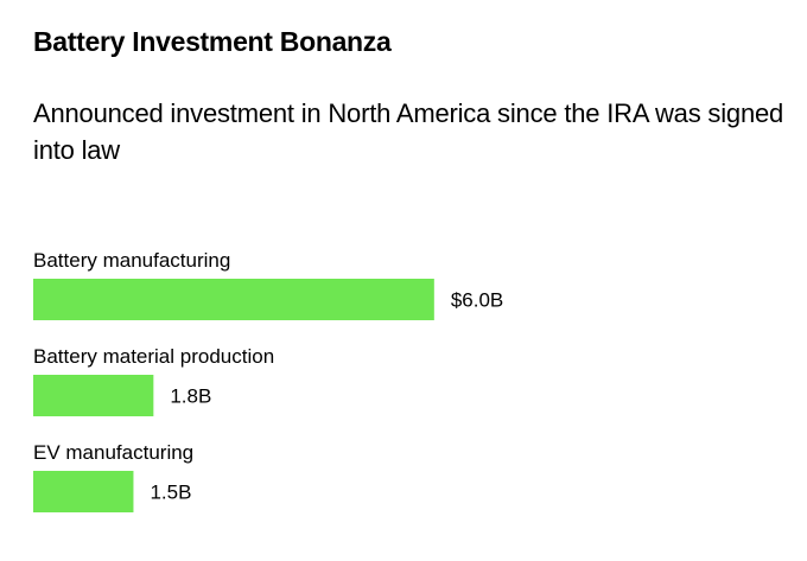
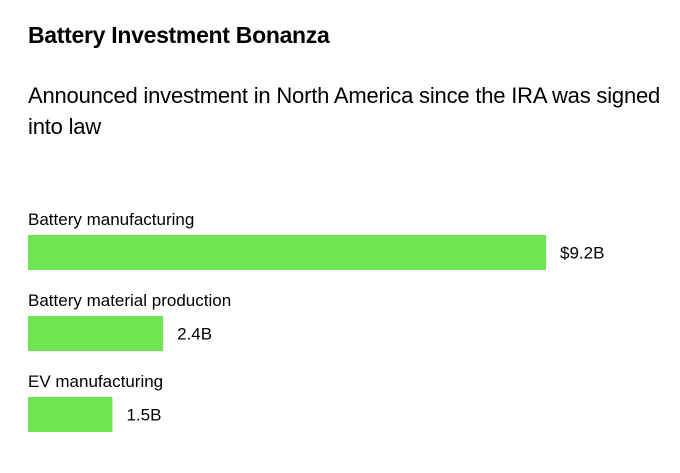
Battery manufacturing: $6.0B -> $9.2B
Battery material production: 1.8B -> 2.4B
